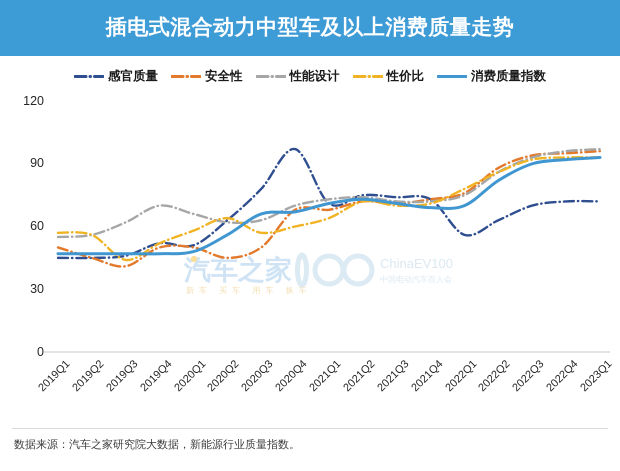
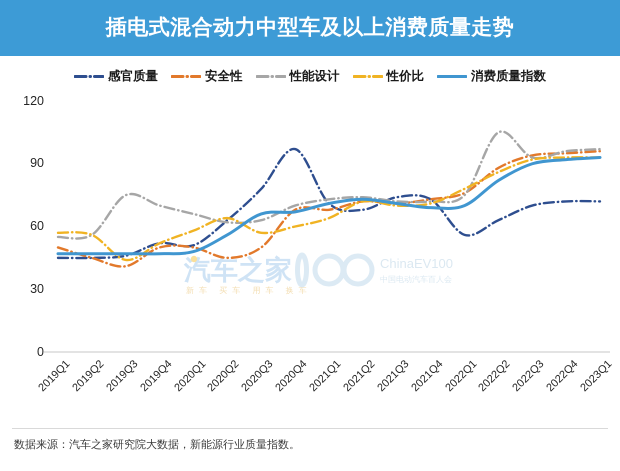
性能设计/2019Q3: 62 -> 75
感官质量/2021Q2: 75 -> 68
性能设计/2022Q2: 86 -> 105
